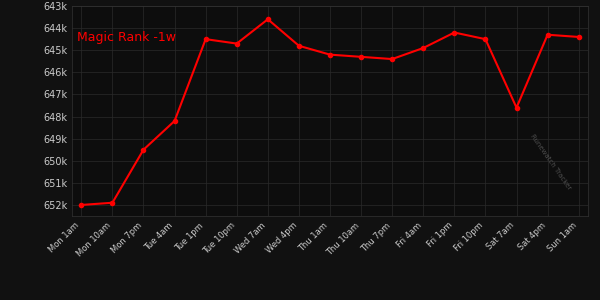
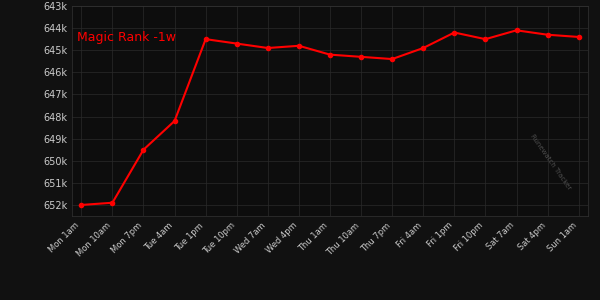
Wed 7am: 643.6k -> 644.9k
Sat 7am: 647.6k -> 644.1k
